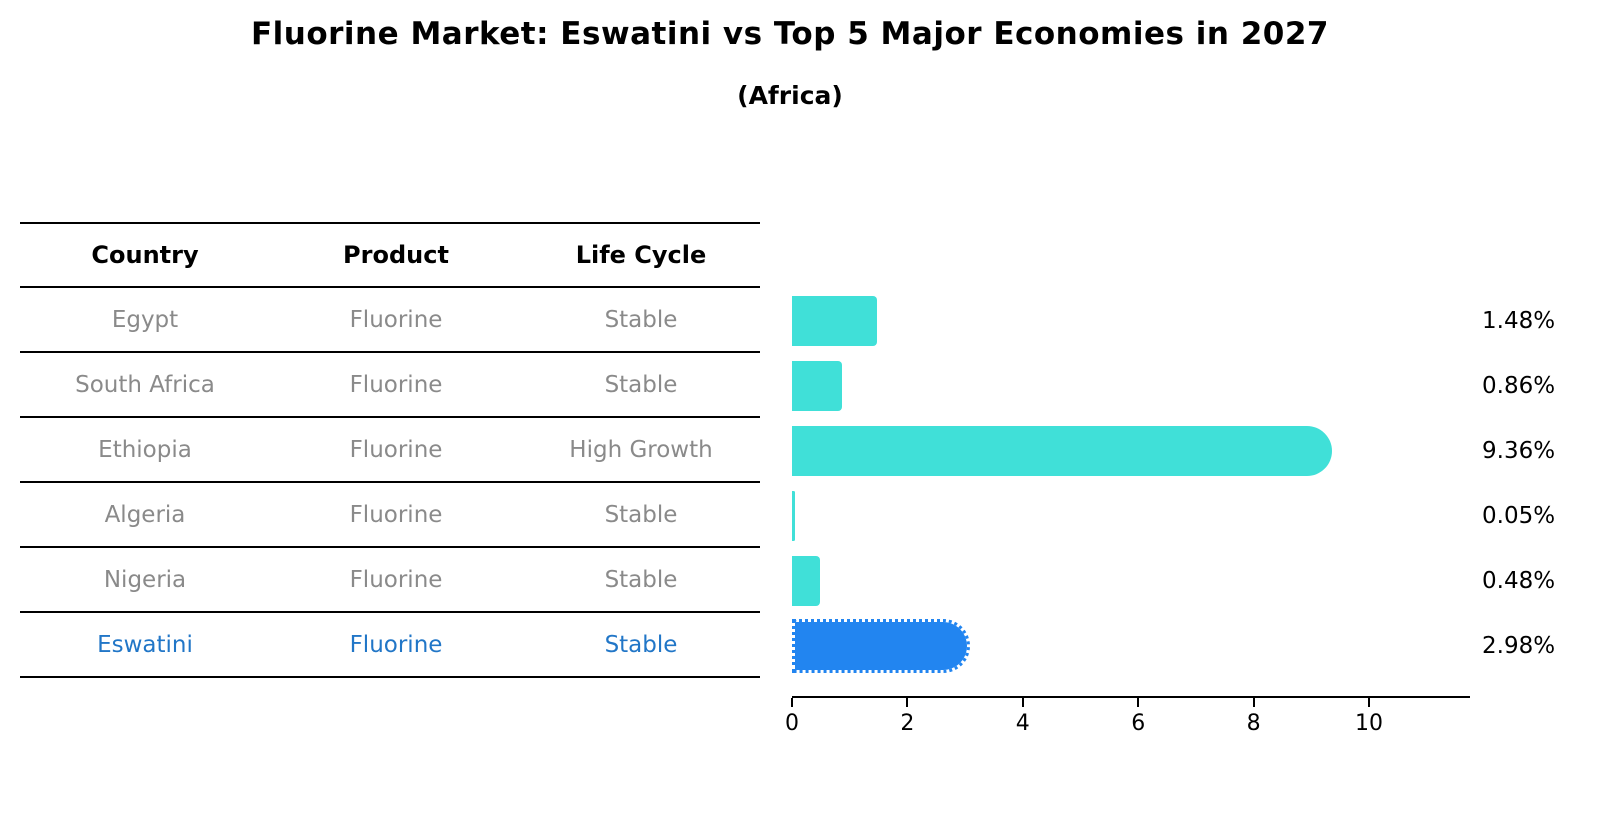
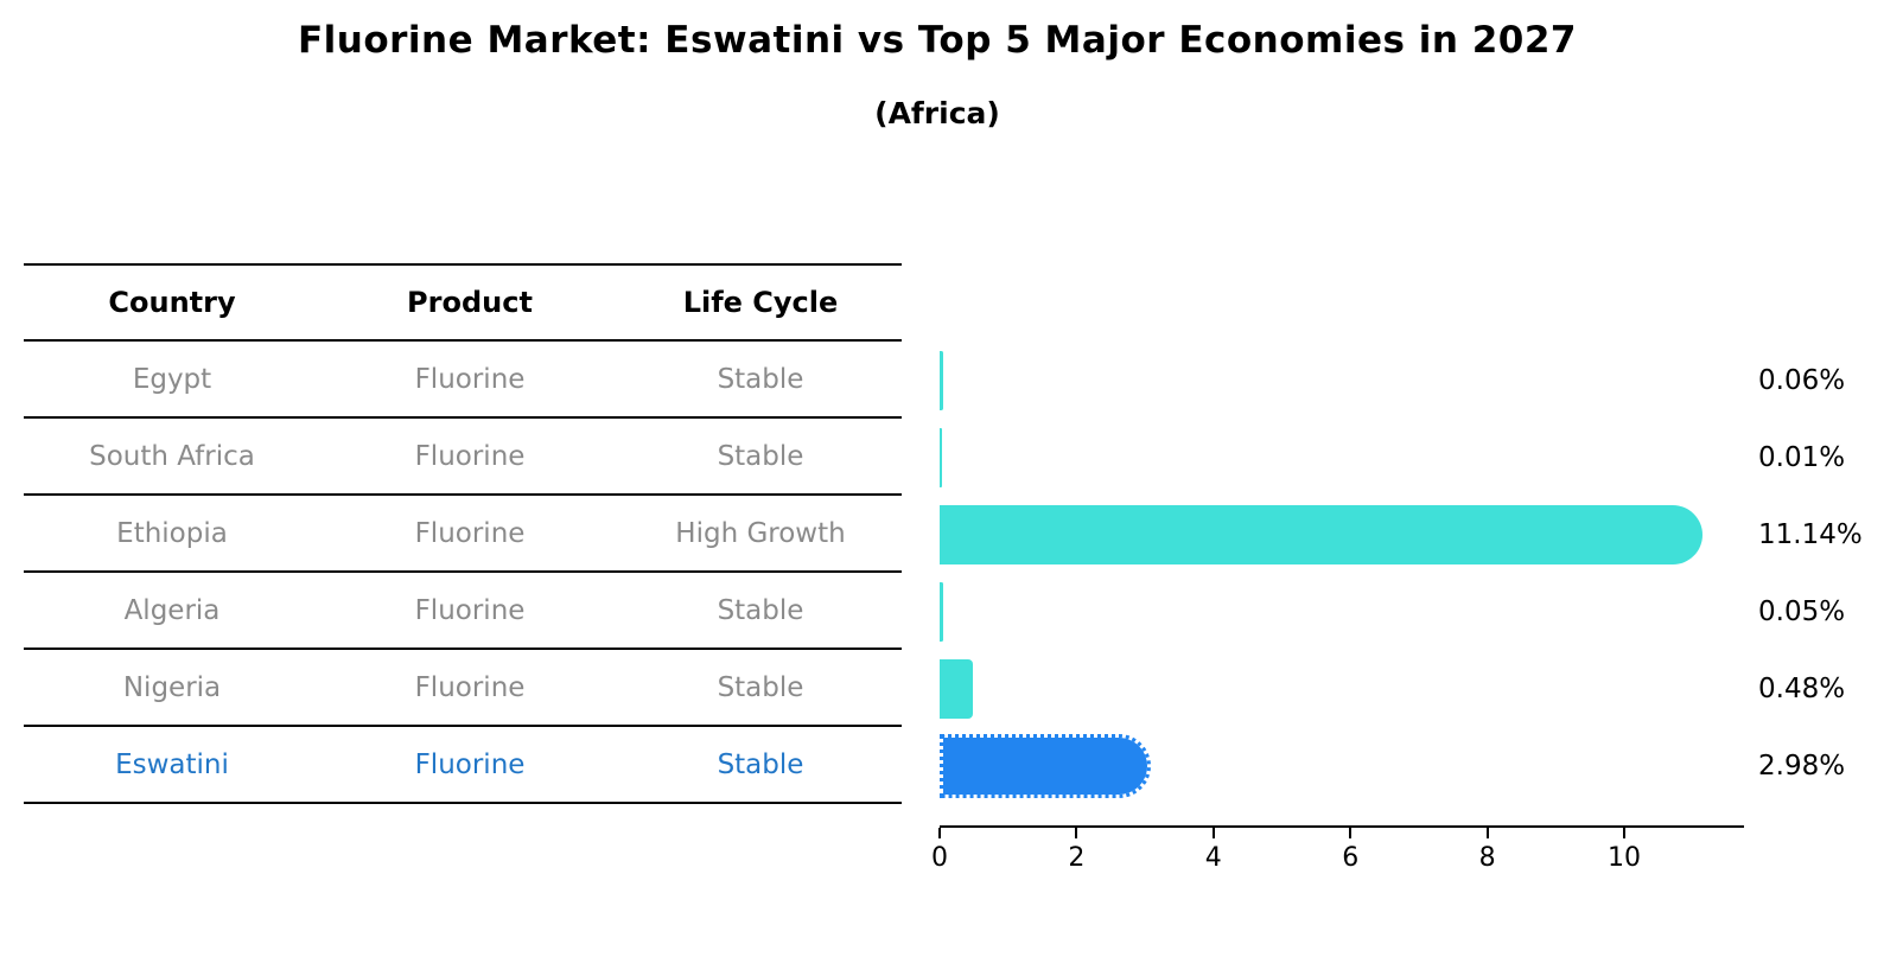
Egypt: 1.48% -> 0.06%
South Africa: 0.86% -> 0.01%
Ethiopia: 9.36% -> 11.14%
